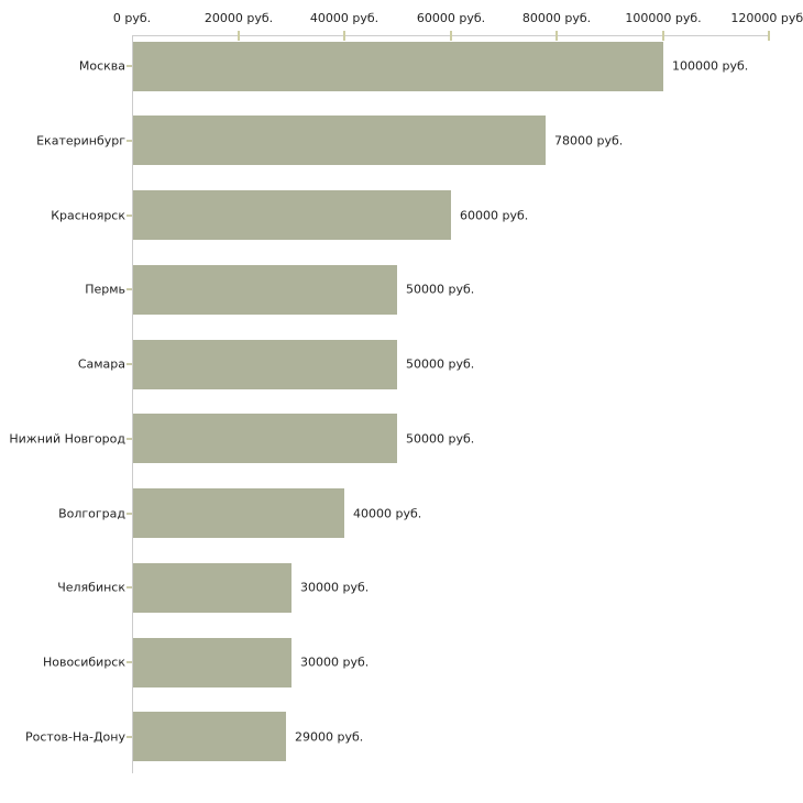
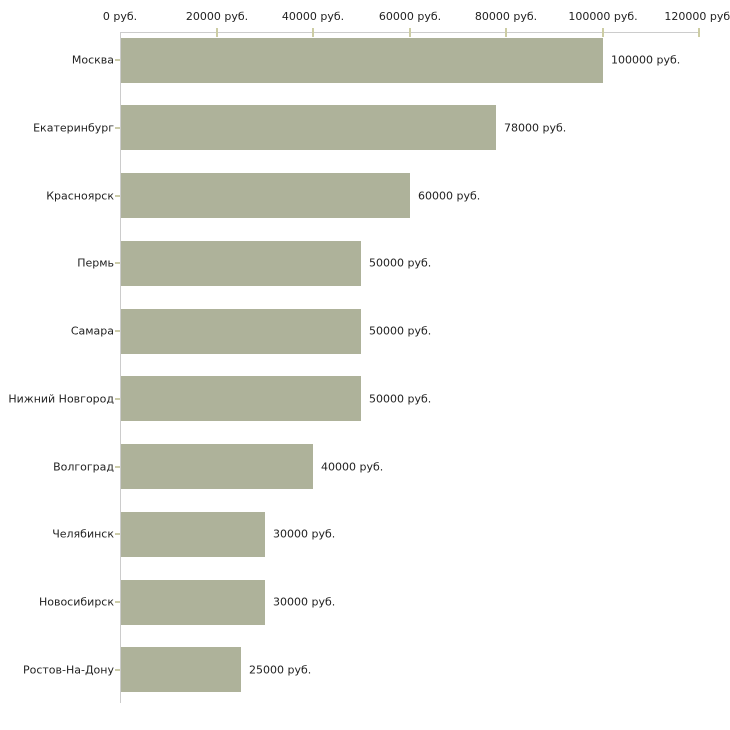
Ростов-На-Дону: 29000 -> 25000
